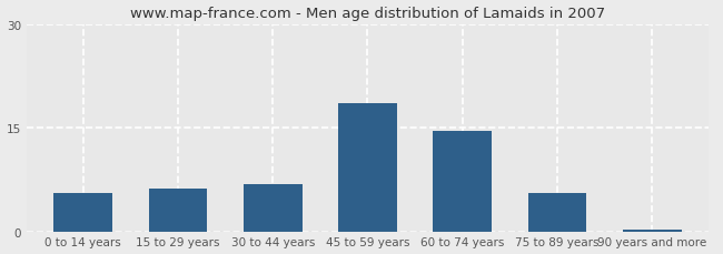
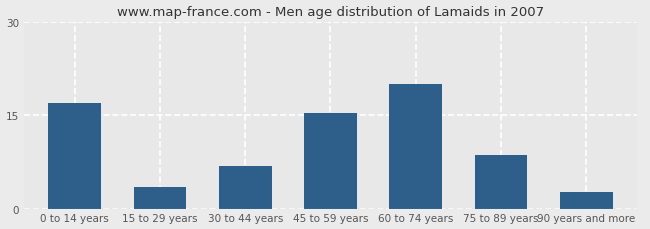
0 to 14 years: 5.5 -> 17.0
15 to 29 years: 6.2 -> 3.4
45 to 59 years: 18.5 -> 15.4
60 to 74 years: 14.5 -> 20.0
75 to 89 years: 5.5 -> 8.6
90 years and more: 0.3 -> 2.6
